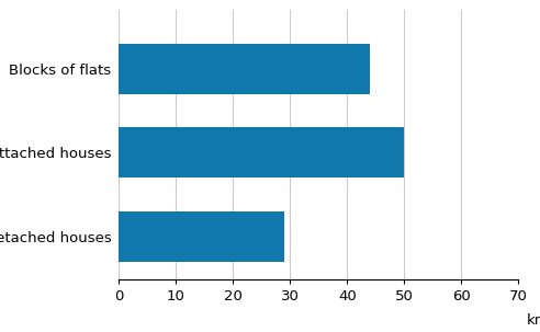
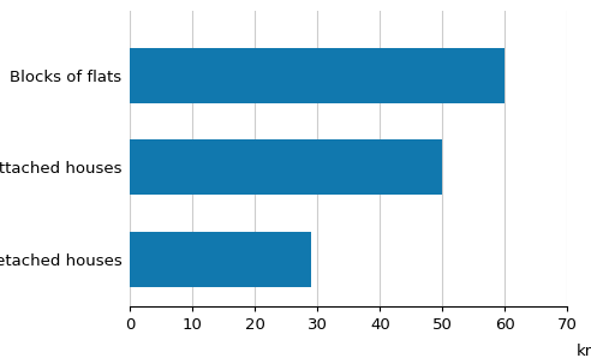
Blocks of flats: 44 -> 60
